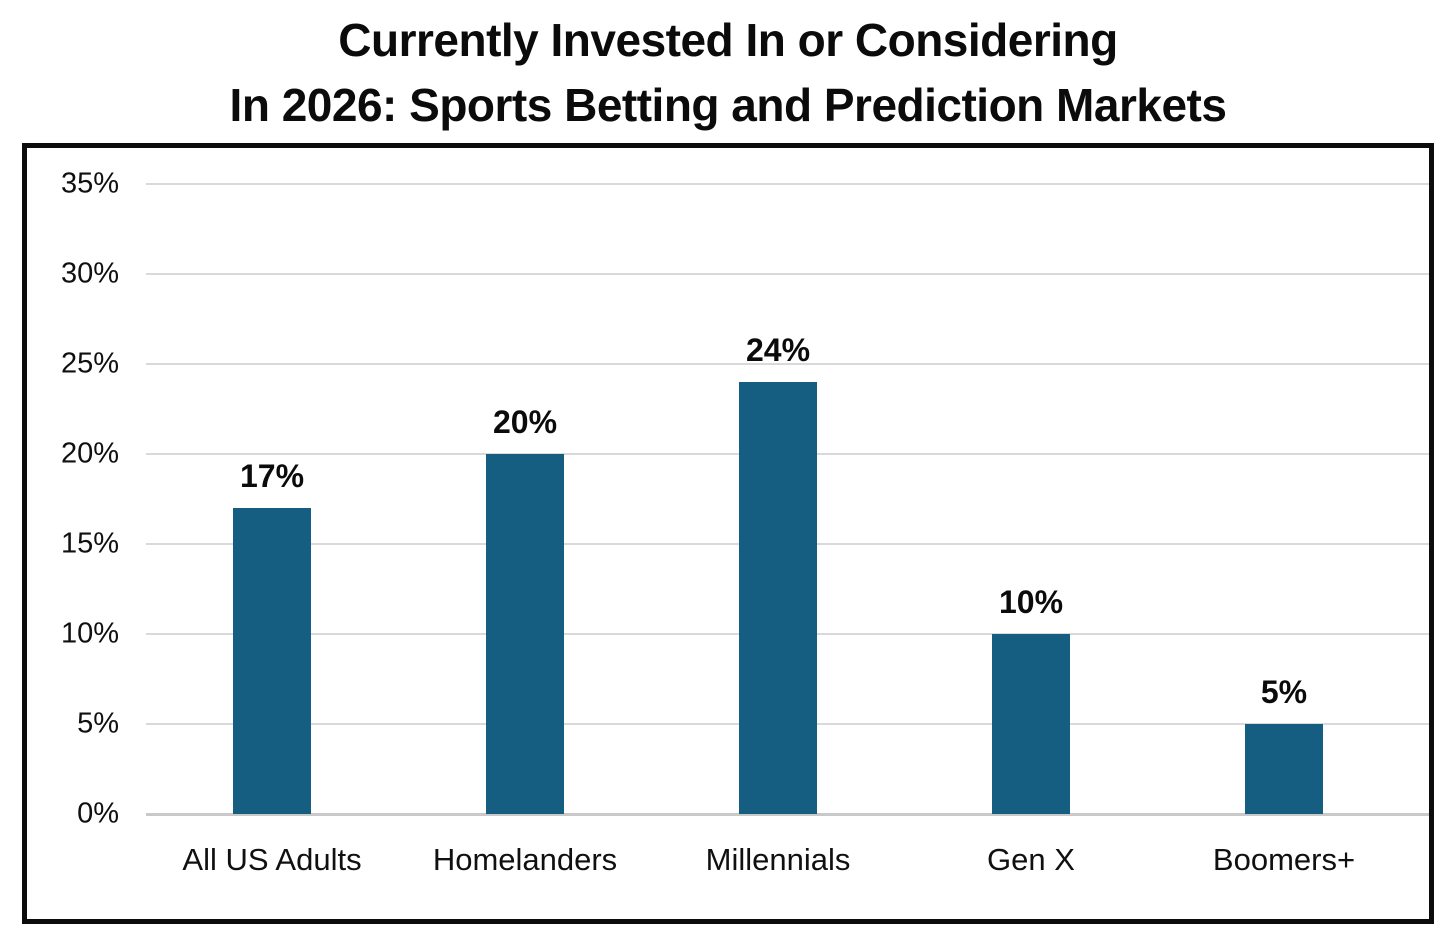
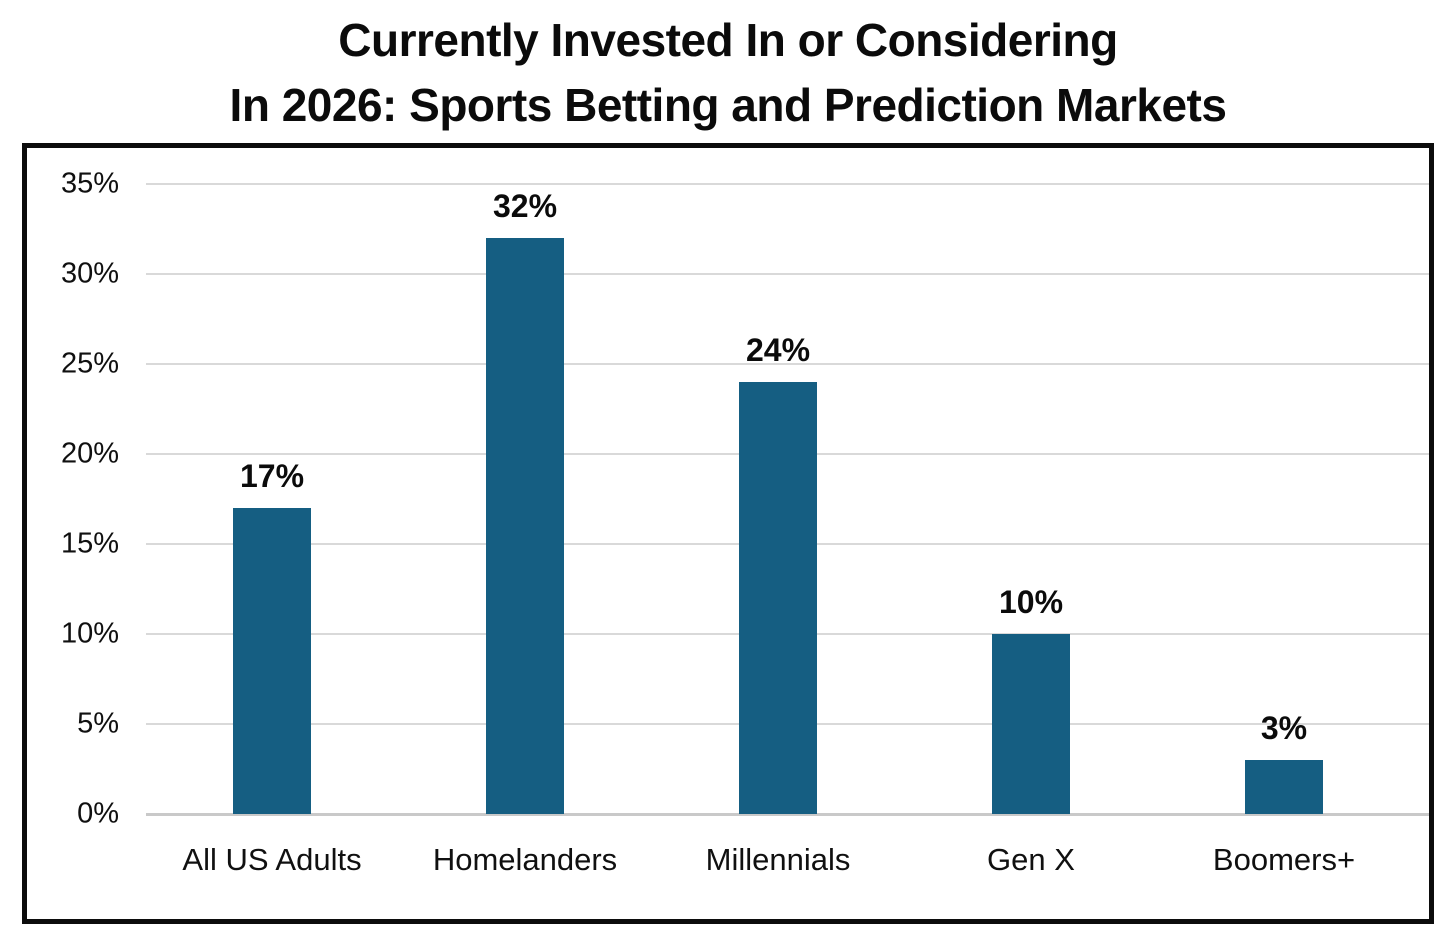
Homelanders: 20% -> 32%
Boomers+: 5% -> 3%
